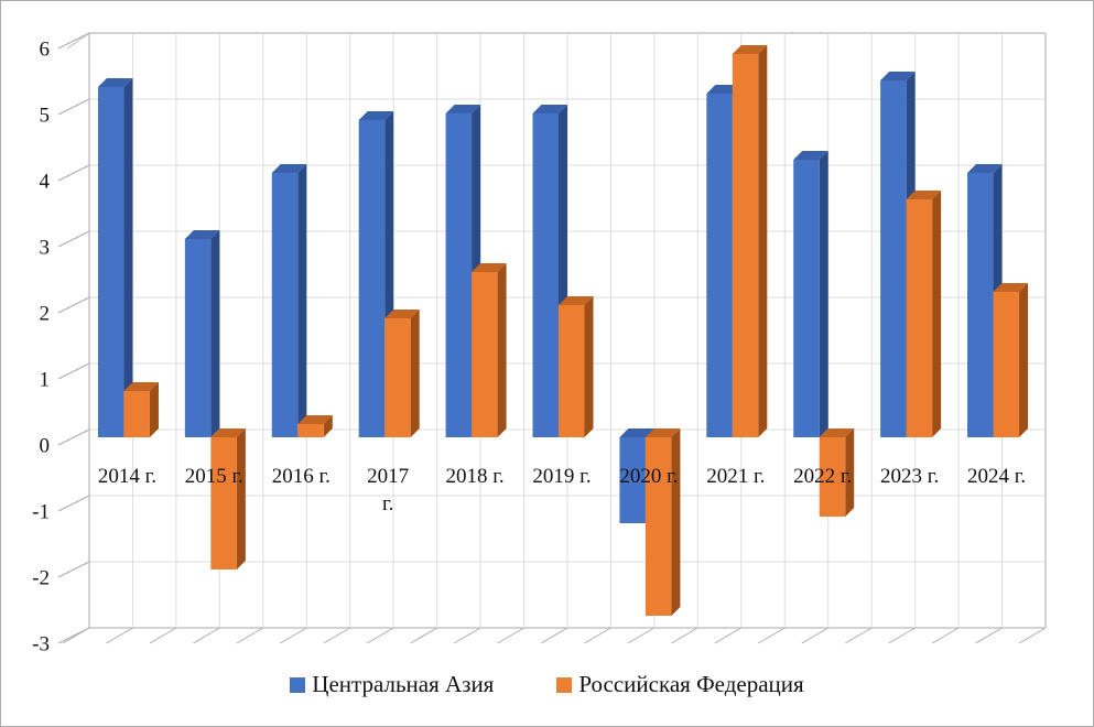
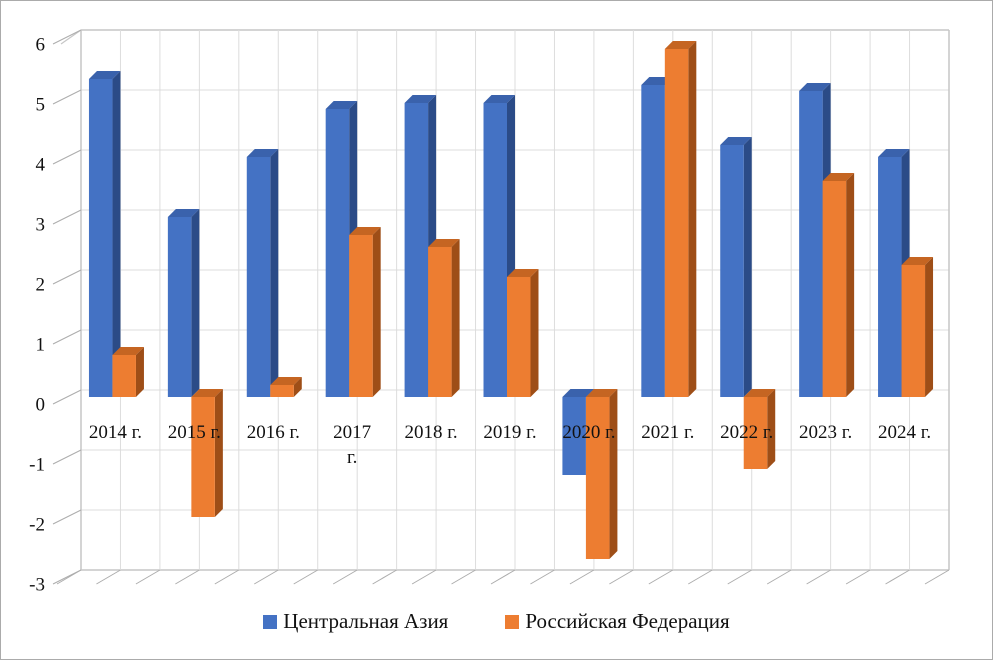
Российская Федерация/2017 г.: 1.8 -> 2.7
Центральная Азия/2023 г.: 5.4 -> 5.1
